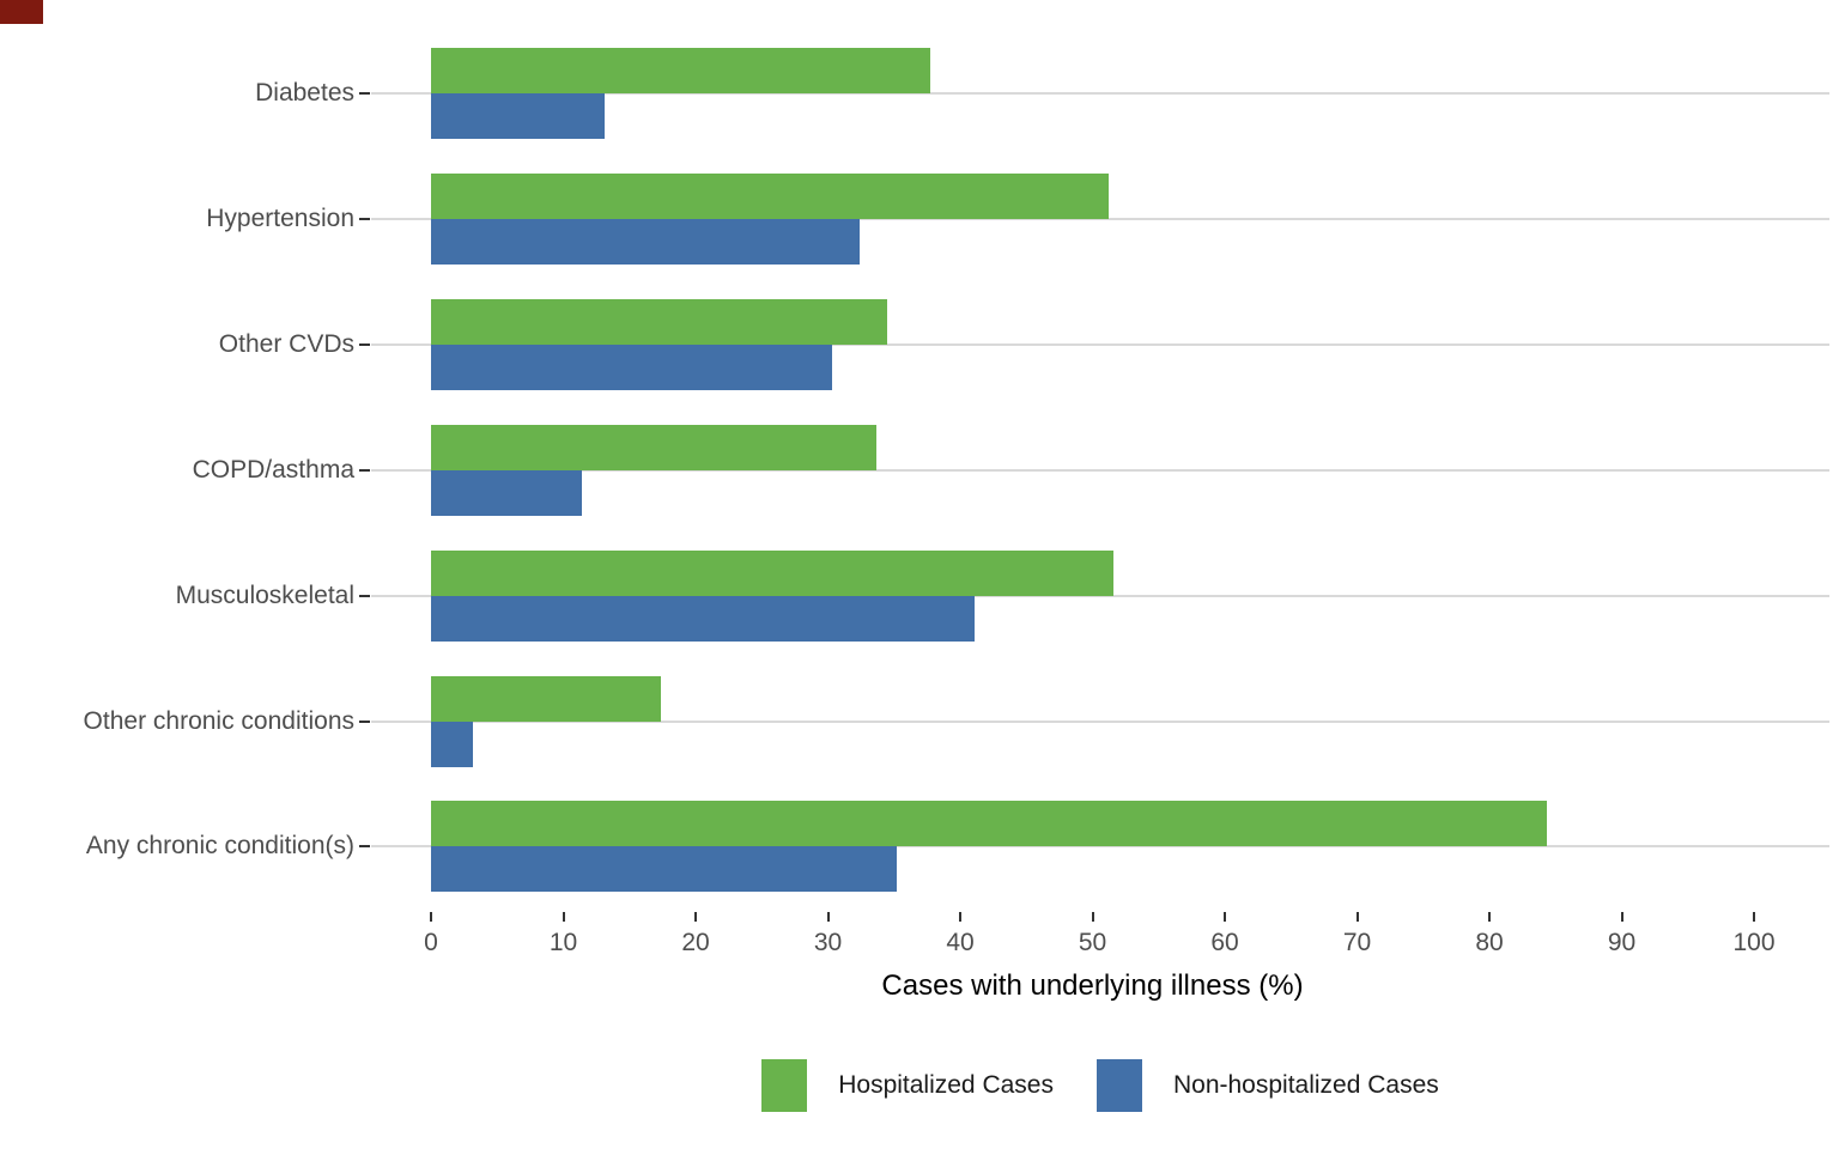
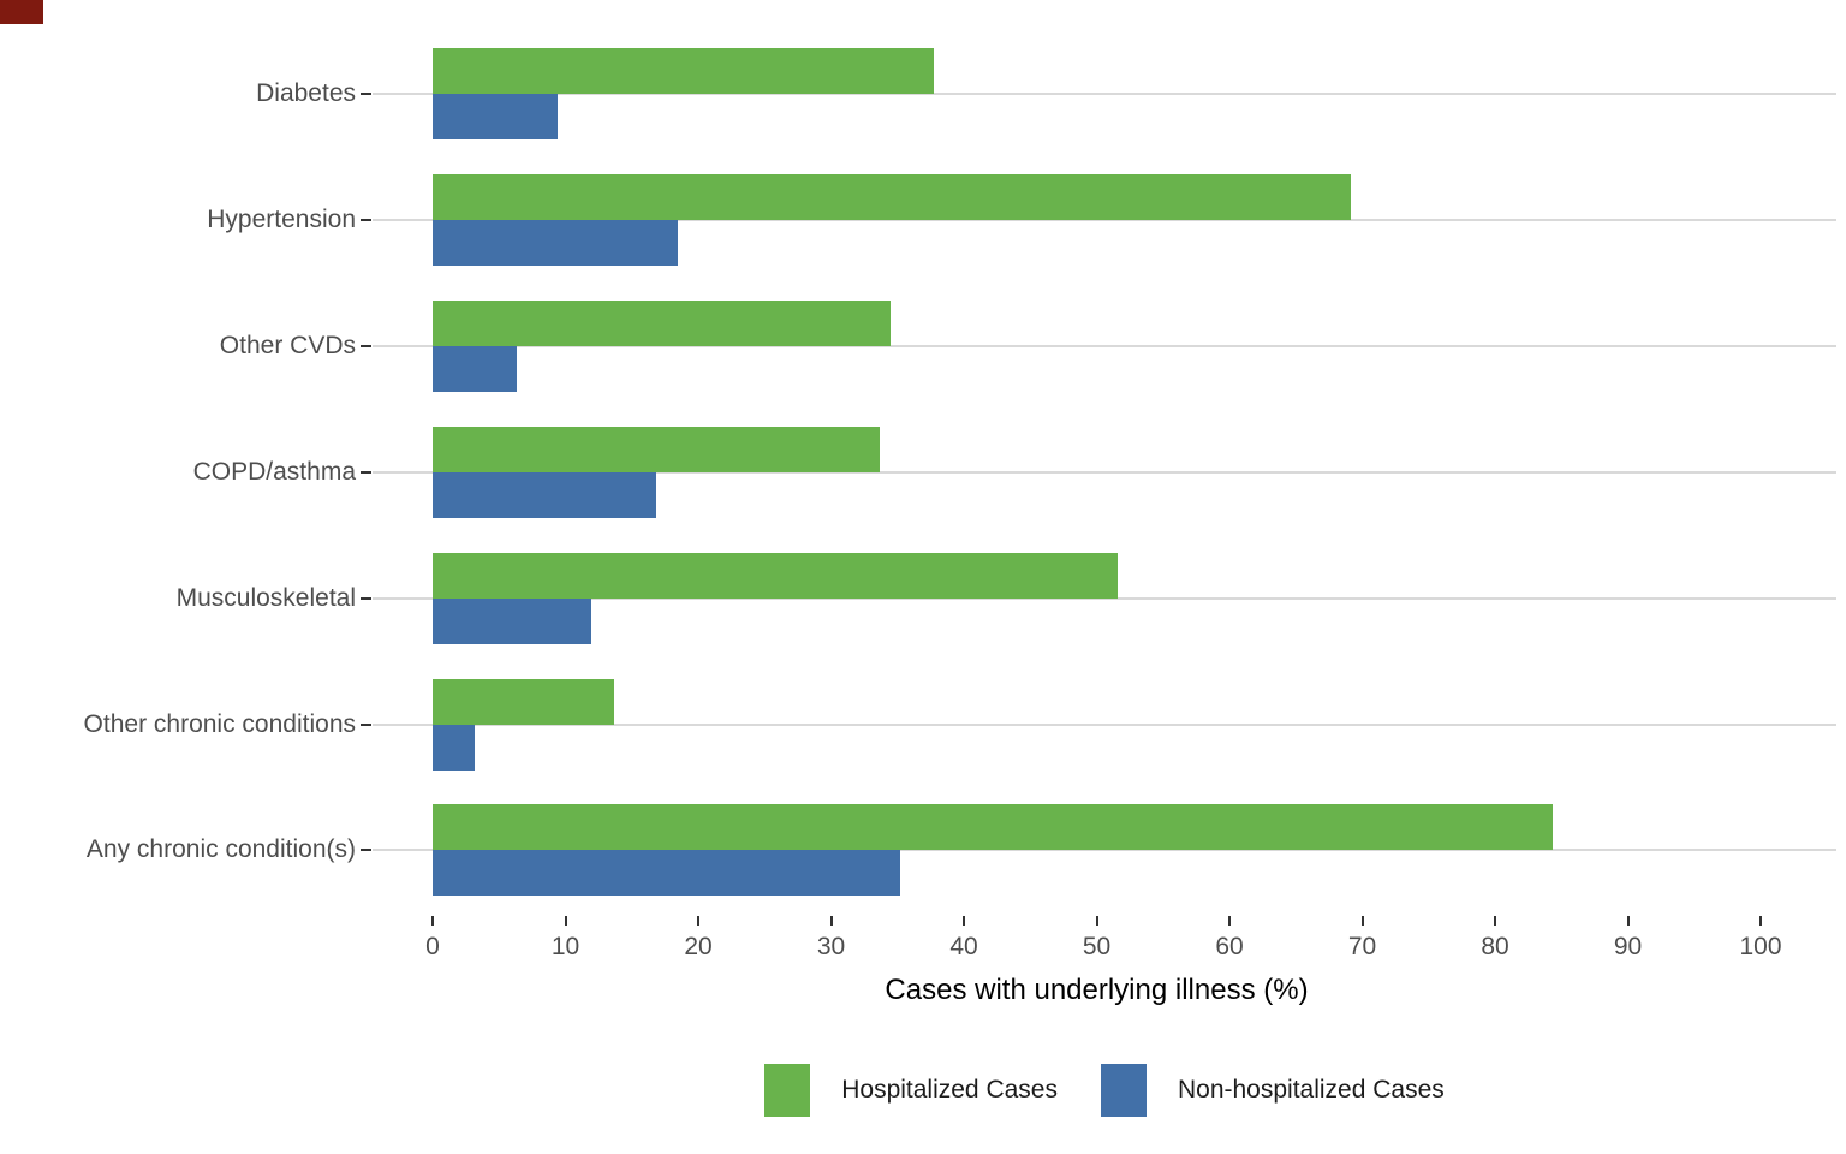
Non-hospitalized Cases/Diabetes: 13.1 -> 9.4
Hospitalized Cases/Hypertension: 51.2 -> 69.1
Non-hospitalized Cases/Hypertension: 32.4 -> 18.5
Non-hospitalized Cases/Other CVDs: 30.3 -> 6.3
Non-hospitalized Cases/COPD/asthma: 11.4 -> 16.8
Non-hospitalized Cases/Musculoskeletal: 41.1 -> 11.9
Hospitalized Cases/Other chronic conditions: 17.4 -> 13.7
